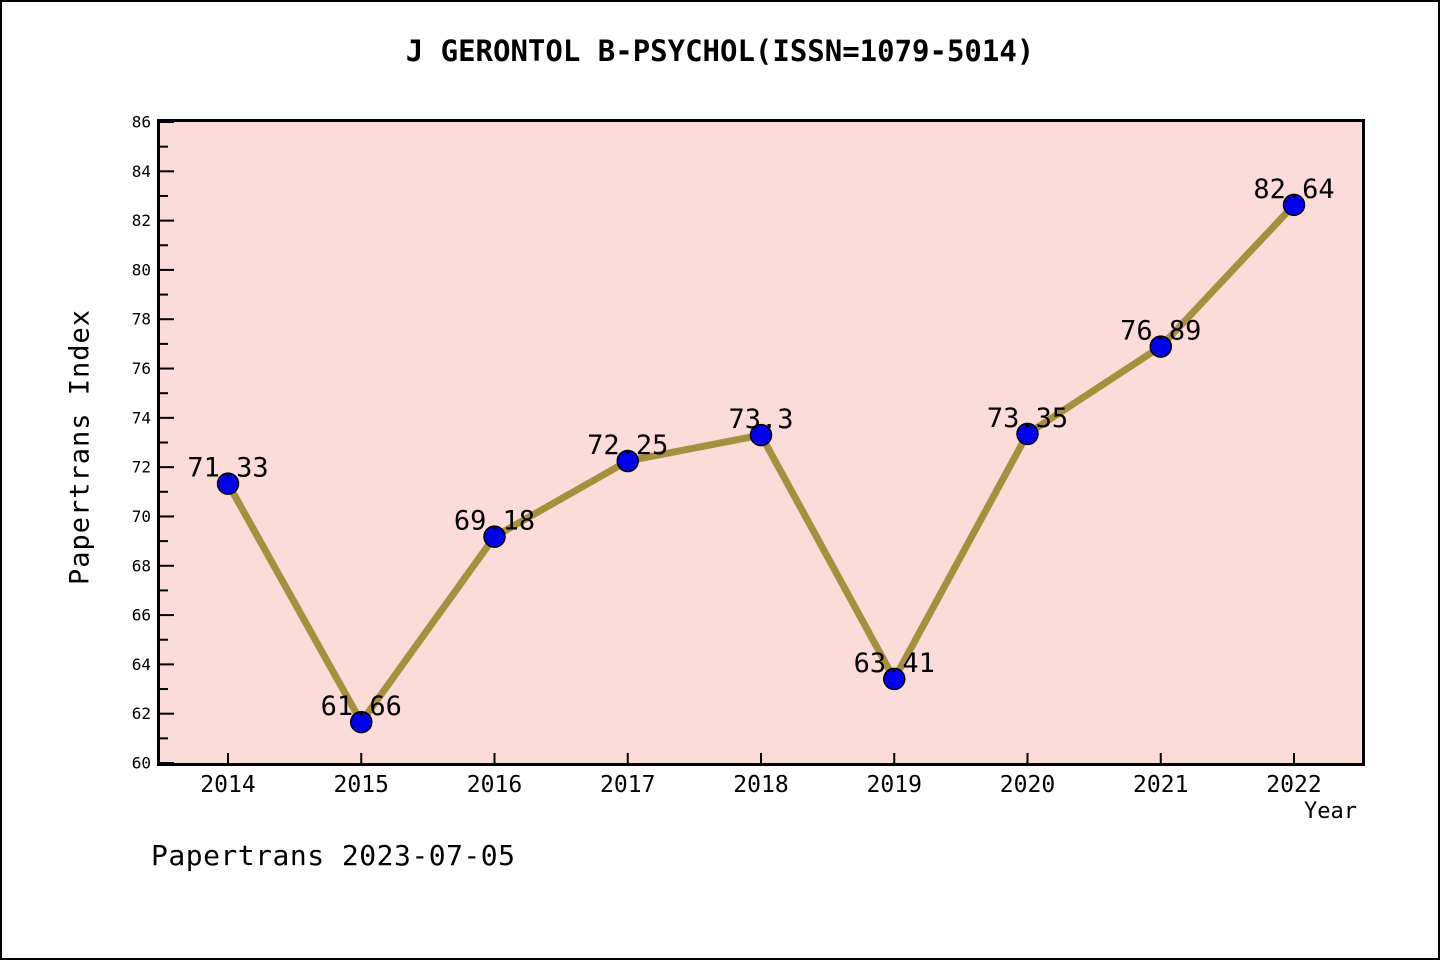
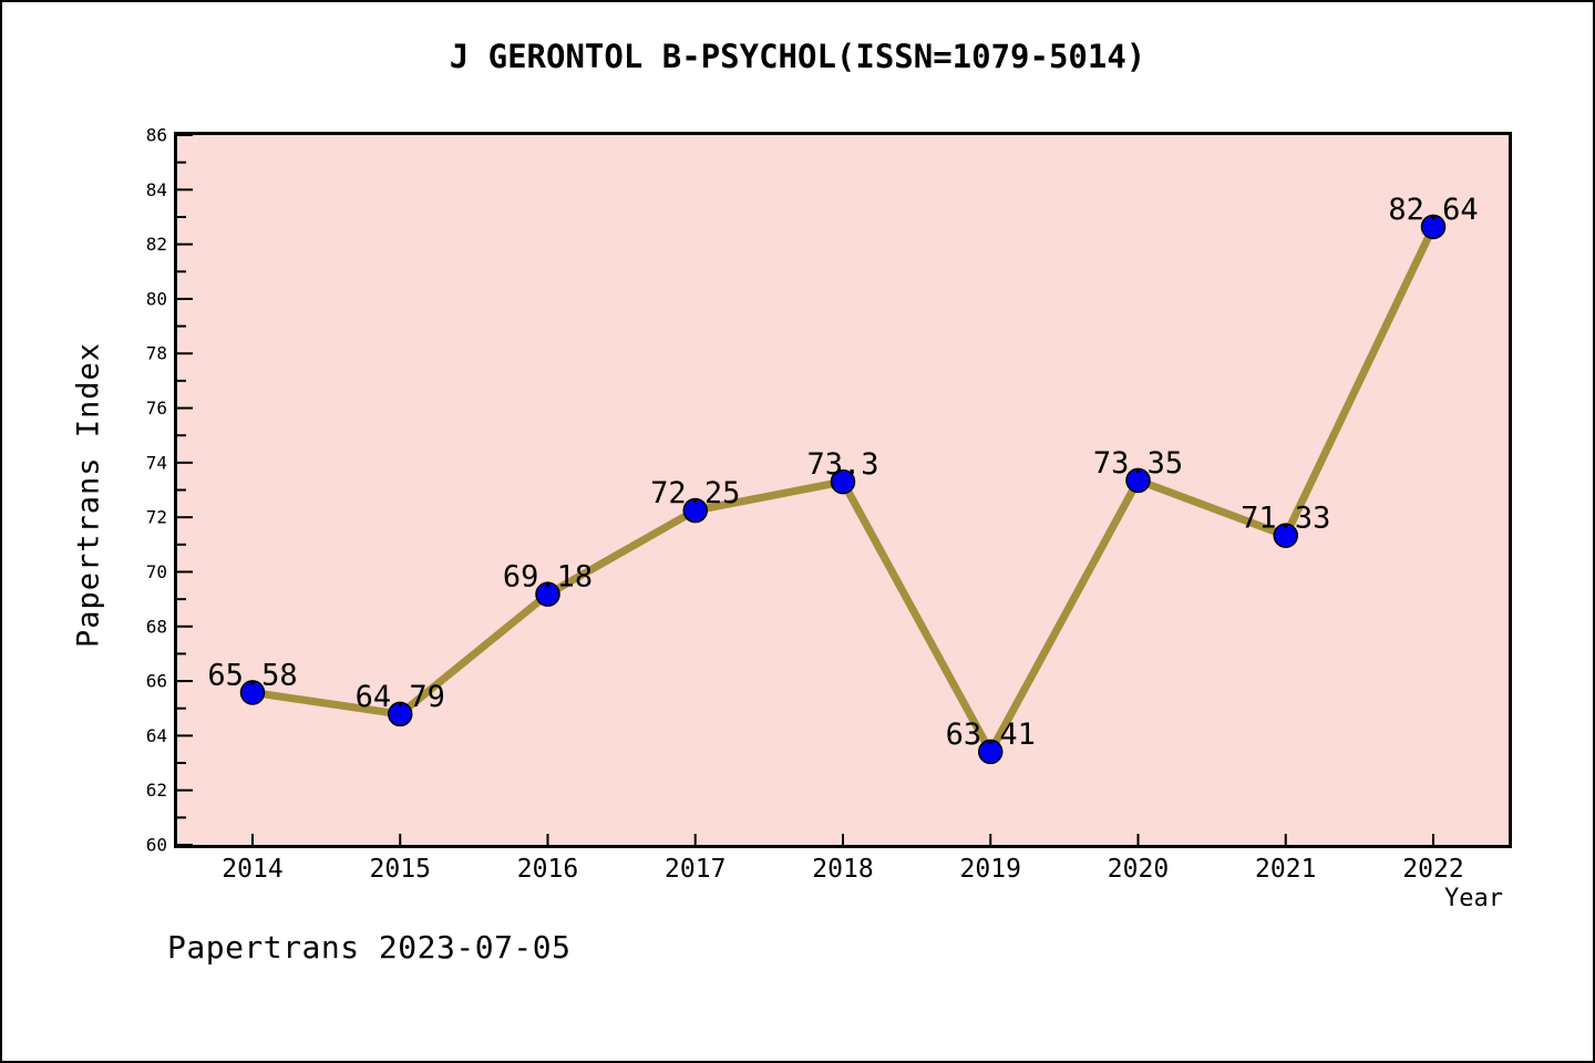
2014: 71.33 -> 65.58
2015: 61.66 -> 64.79
2021: 76.89 -> 71.33
